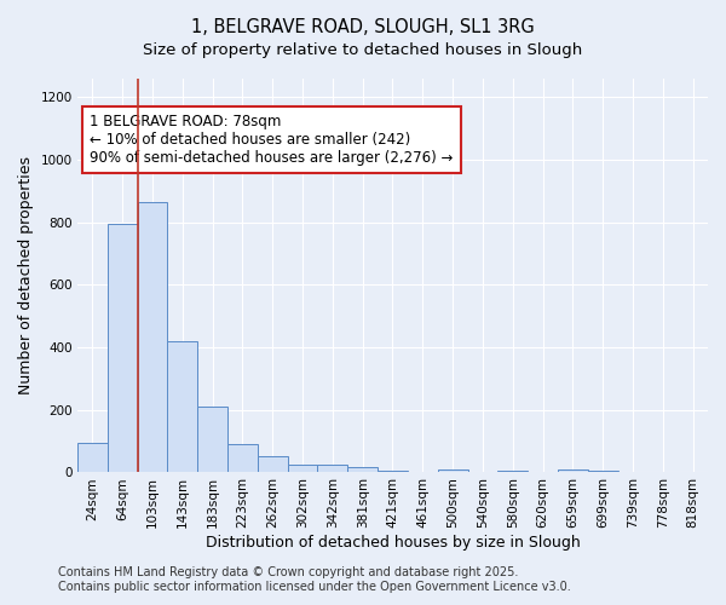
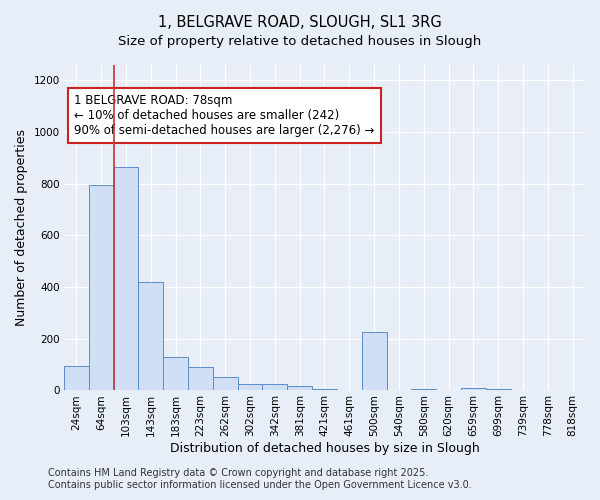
183sqm: 210 -> 130
500sqm: 8 -> 225
